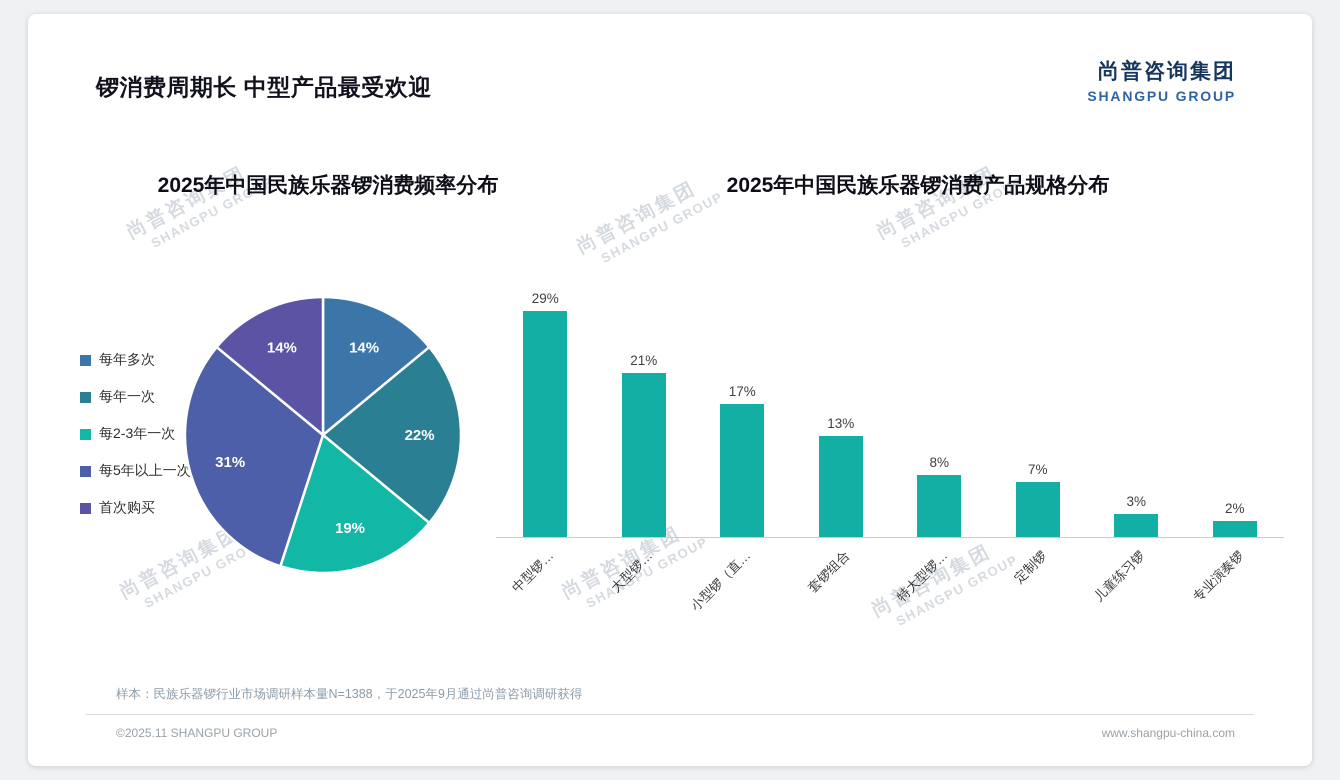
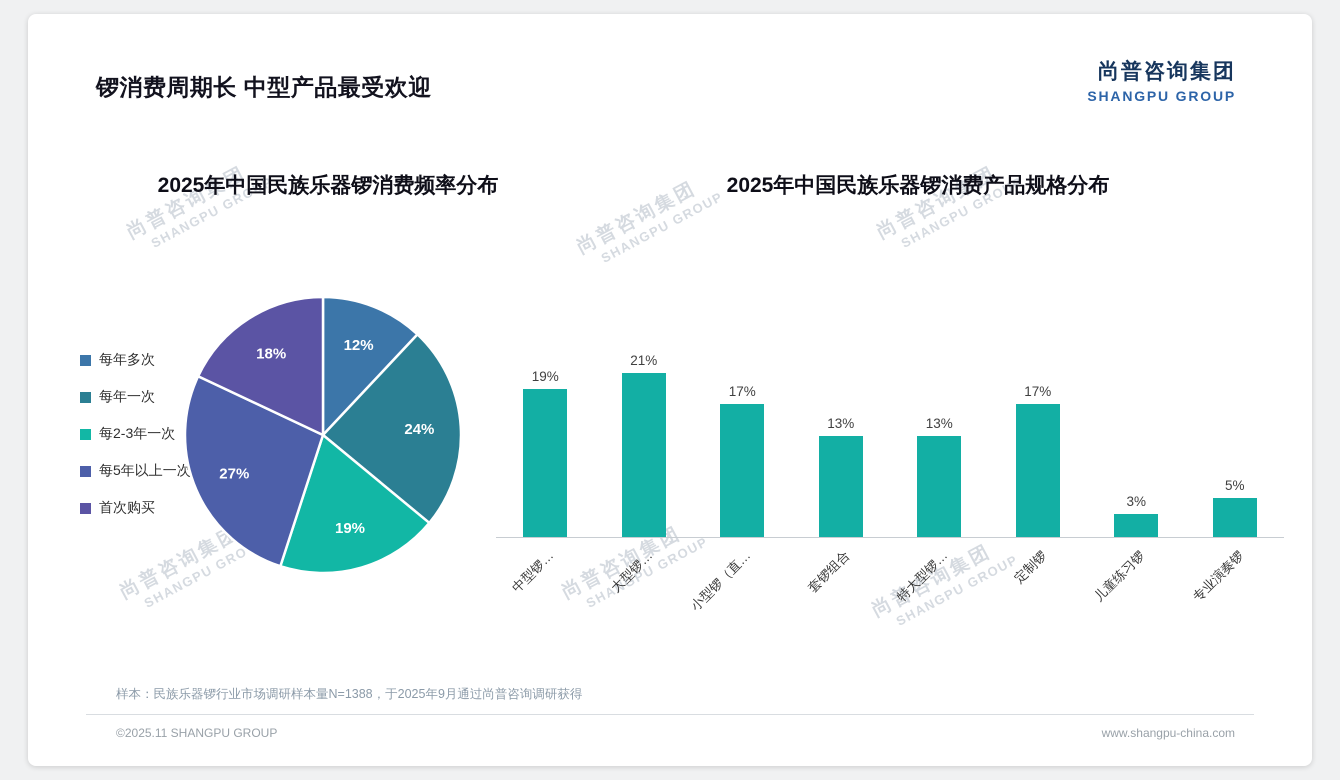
2025年中国民族乐器锣消费频率分布/每年多次: 14% -> 12%
2025年中国民族乐器锣消费频率分布/每年一次: 22% -> 24%
2025年中国民族乐器锣消费频率分布/每5年以上一次: 31% -> 27%
2025年中国民族乐器锣消费频率分布/首次购买: 14% -> 18%
2025年中国民族乐器锣消费产品规格分布/中型锣…: 29% -> 19%
2025年中国民族乐器锣消费产品规格分布/特大型锣…: 8% -> 13%
2025年中国民族乐器锣消费产品规格分布/定制锣: 7% -> 17%
2025年中国民族乐器锣消费产品规格分布/专业演奏锣: 2% -> 5%
